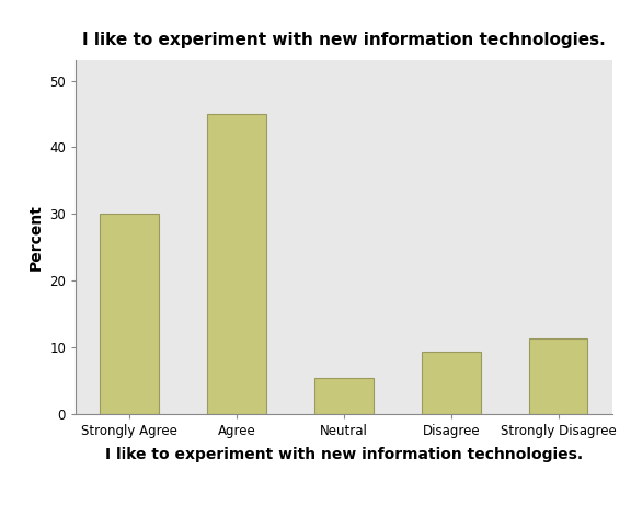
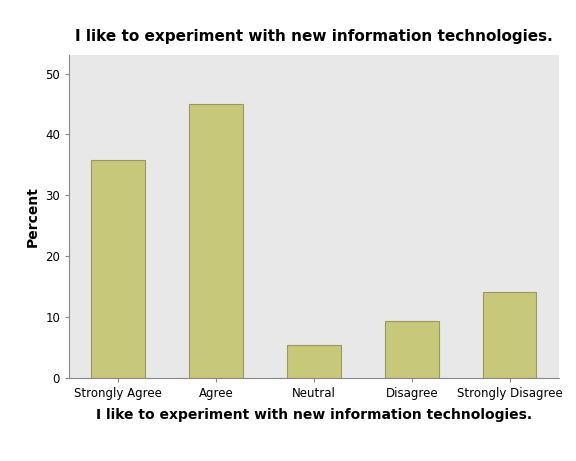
Strongly Agree: 30.0 -> 35.8
Strongly Disagree: 11.3 -> 14.2
